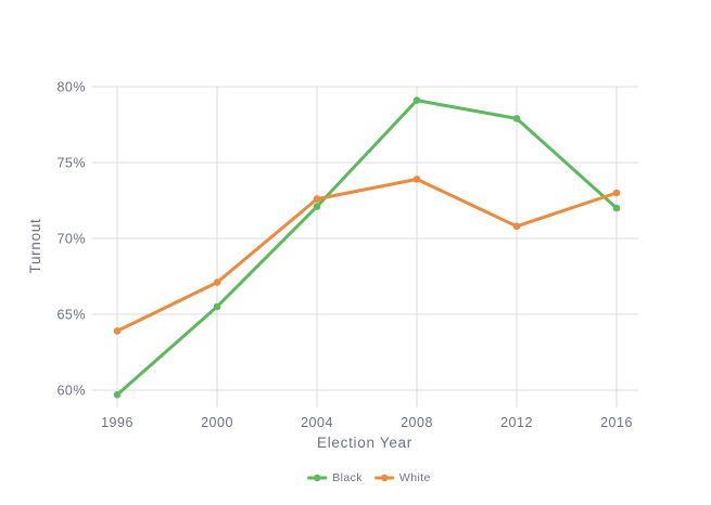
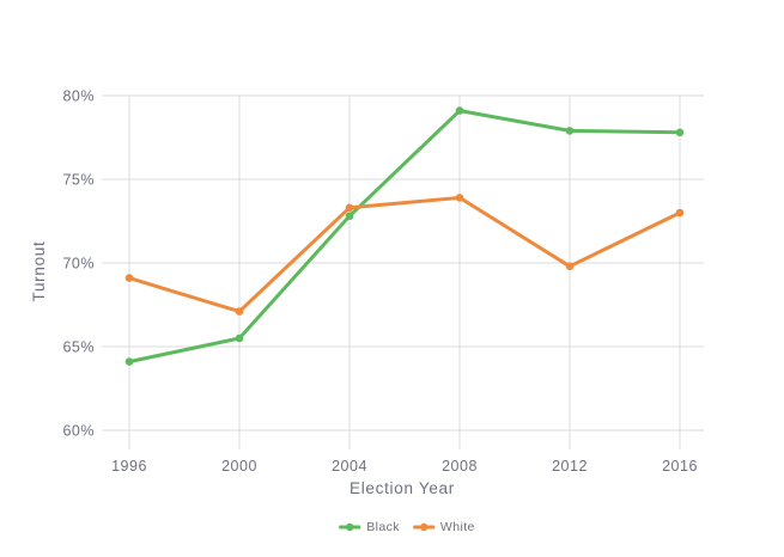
Black/1996: 59.7% -> 64.1%
White/1996: 63.9% -> 69.1%
Black/2004: 72.1% -> 72.8%
White/2004: 72.6% -> 73.3%
White/2012: 70.8% -> 69.8%
Black/2016: 72.0% -> 77.8%
